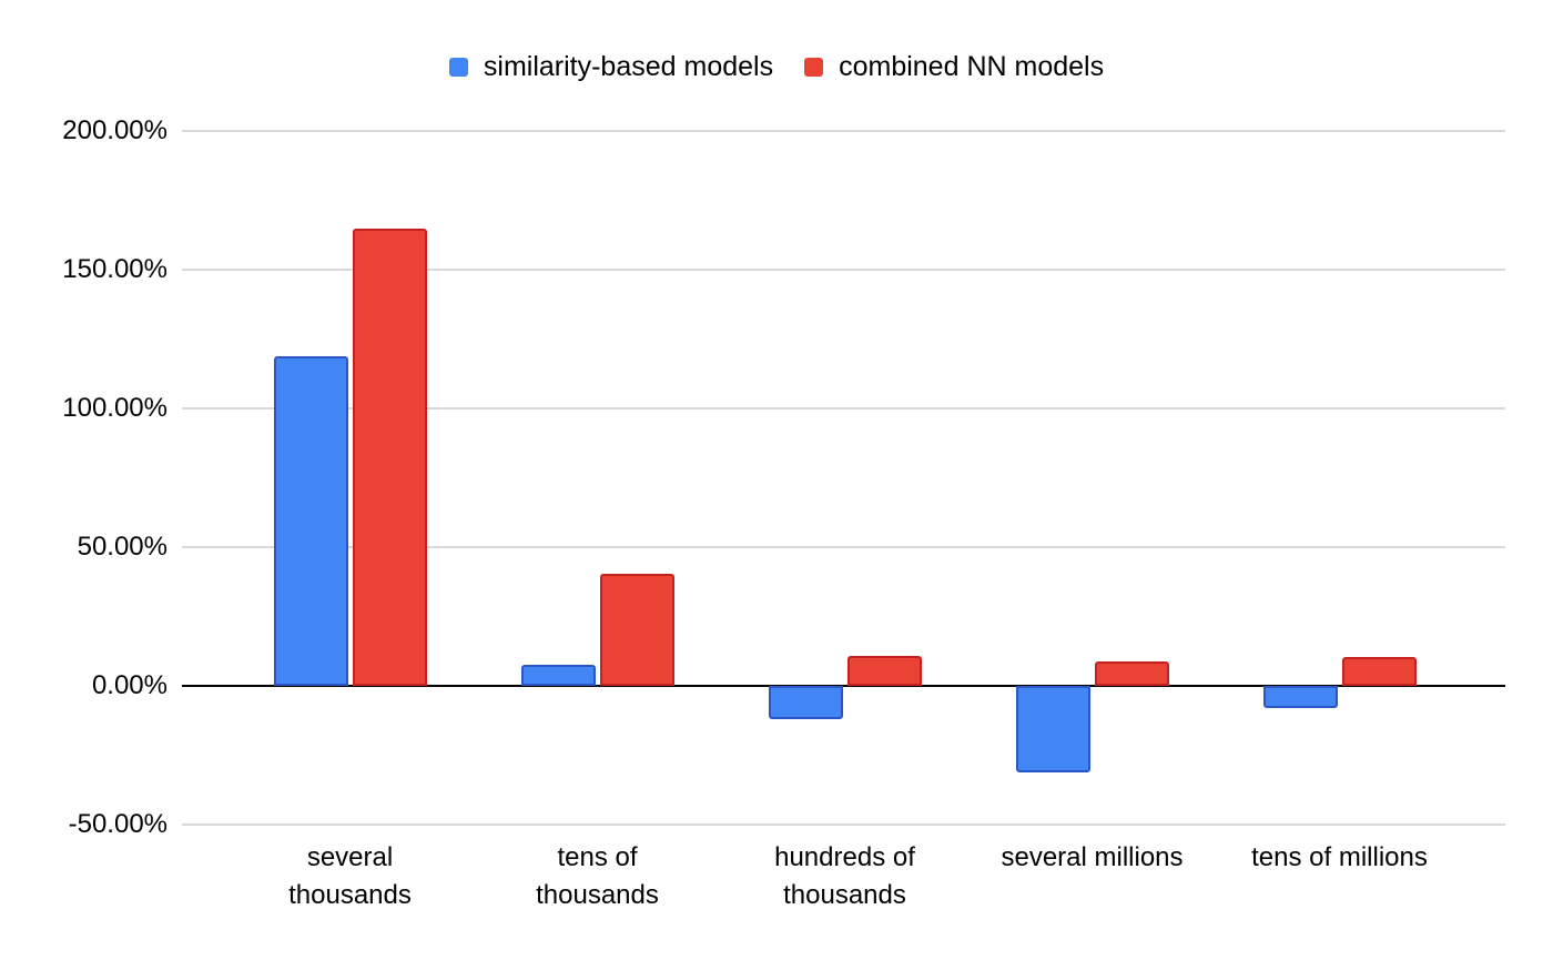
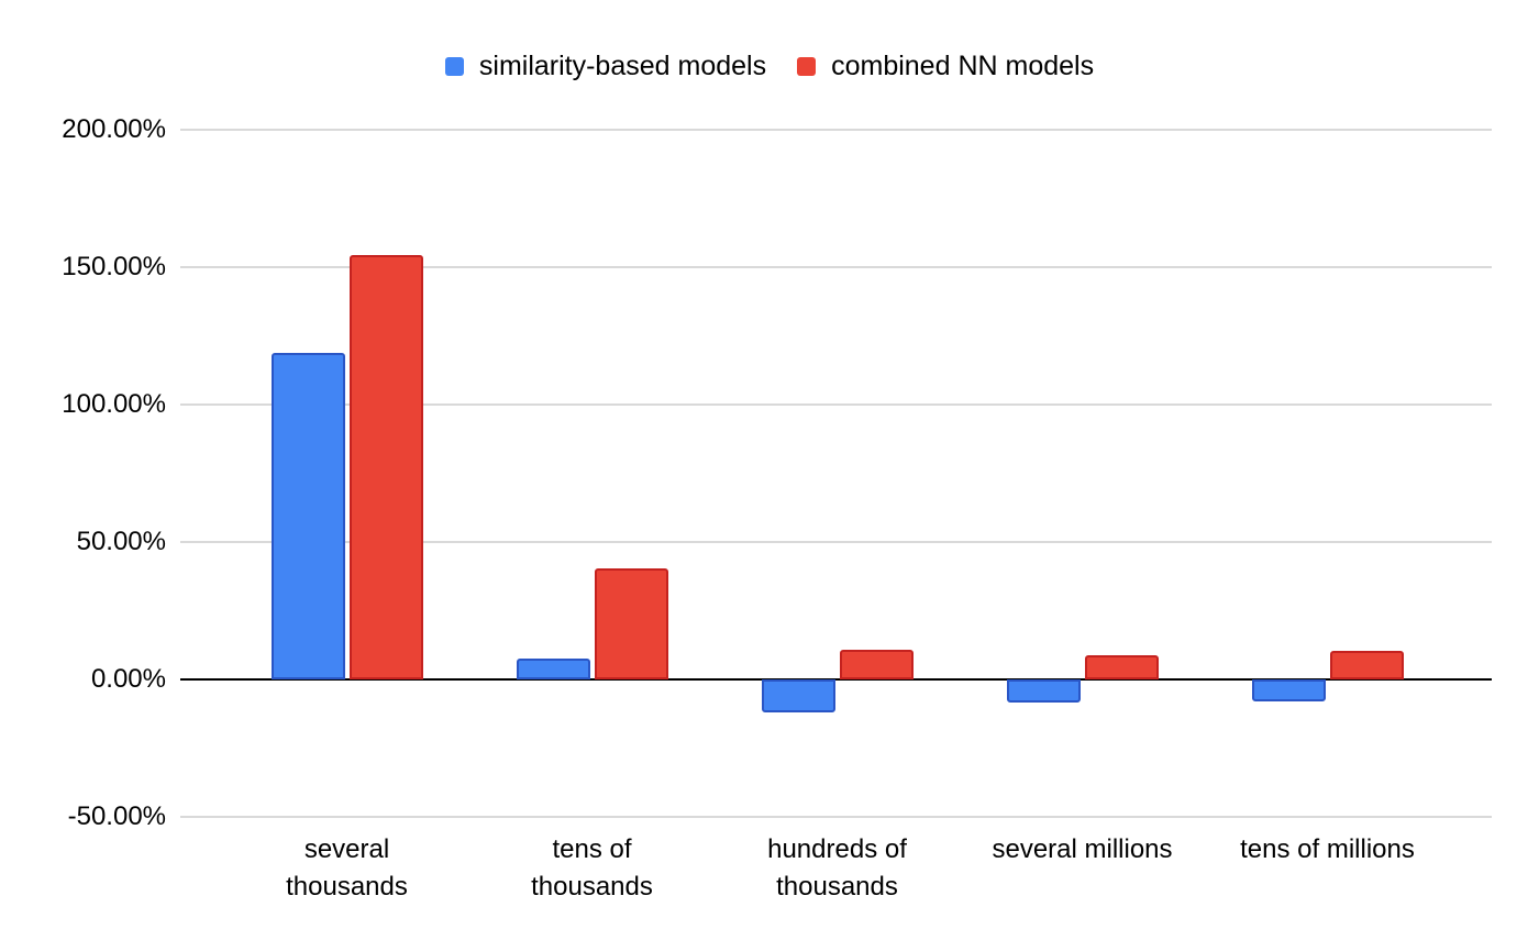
combined NN models/several thousands: 165% -> 154%
similarity-based models/several millions: -31% -> -8%
